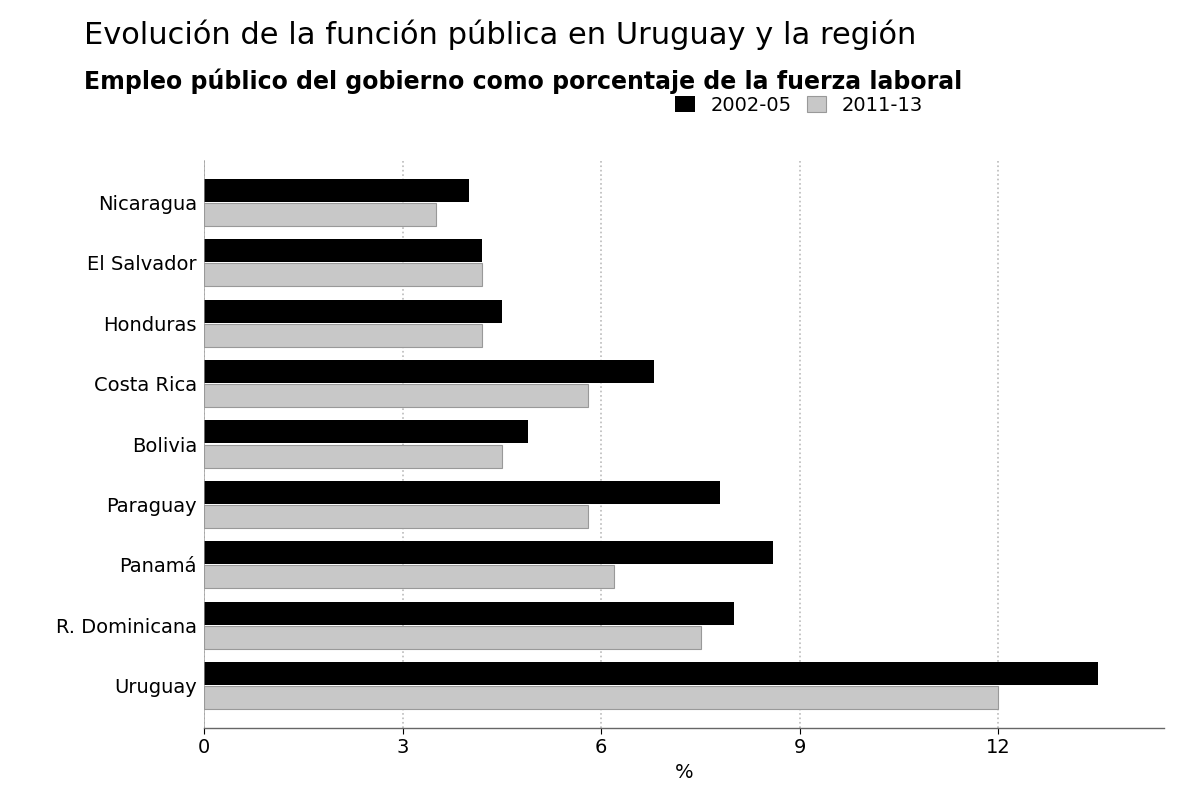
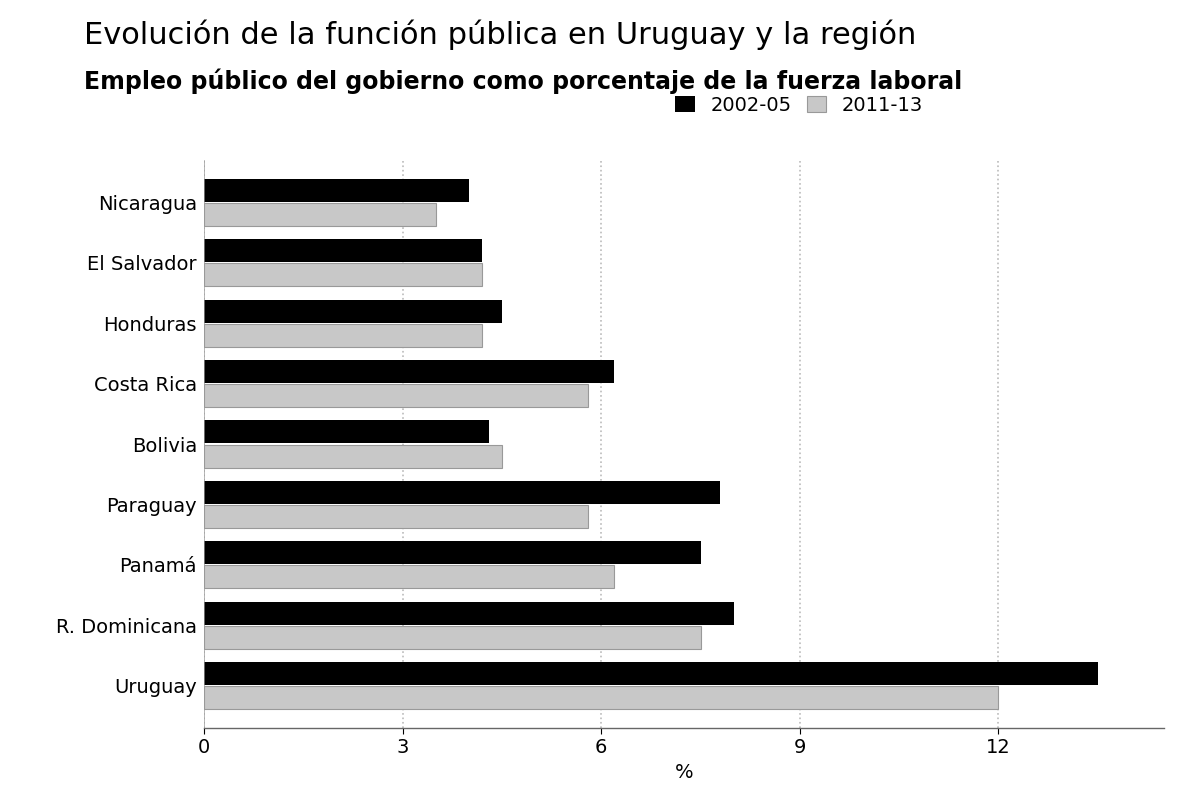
2002-05/Costa Rica: 6.8 -> 6.2
2002-05/Bolivia: 4.9 -> 4.3
2002-05/Panamá: 8.6 -> 7.5
